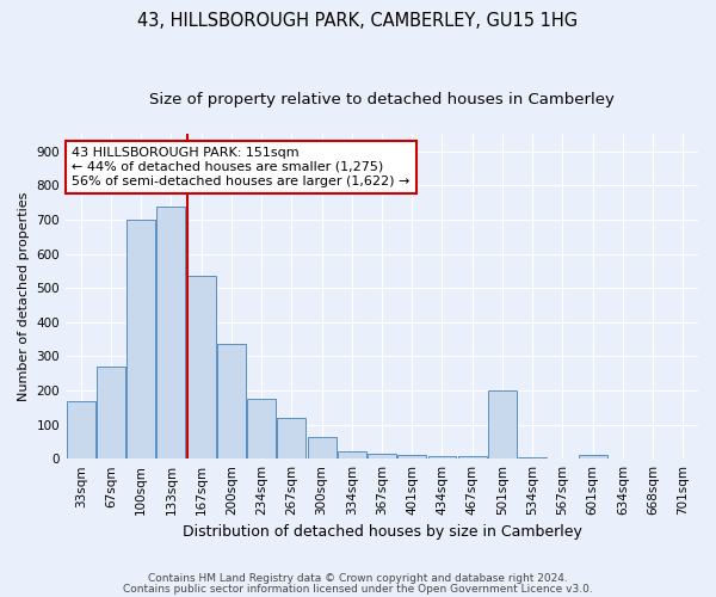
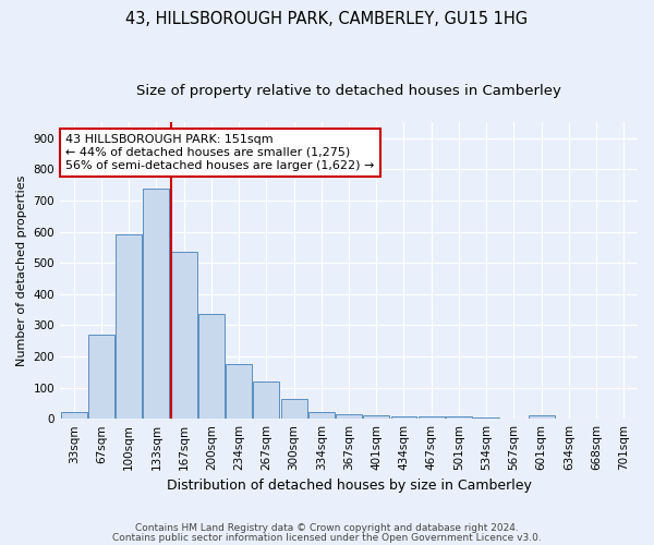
33sqm: 170 -> 20
100sqm: 700 -> 590
501sqm: 200 -> 7
